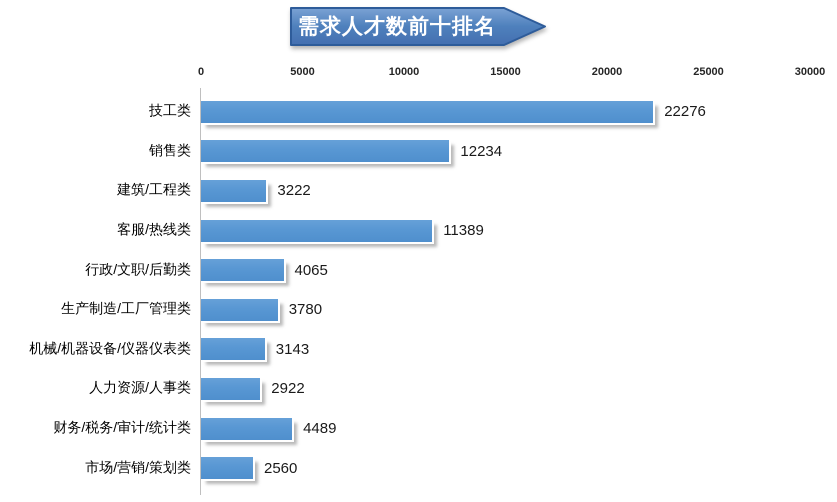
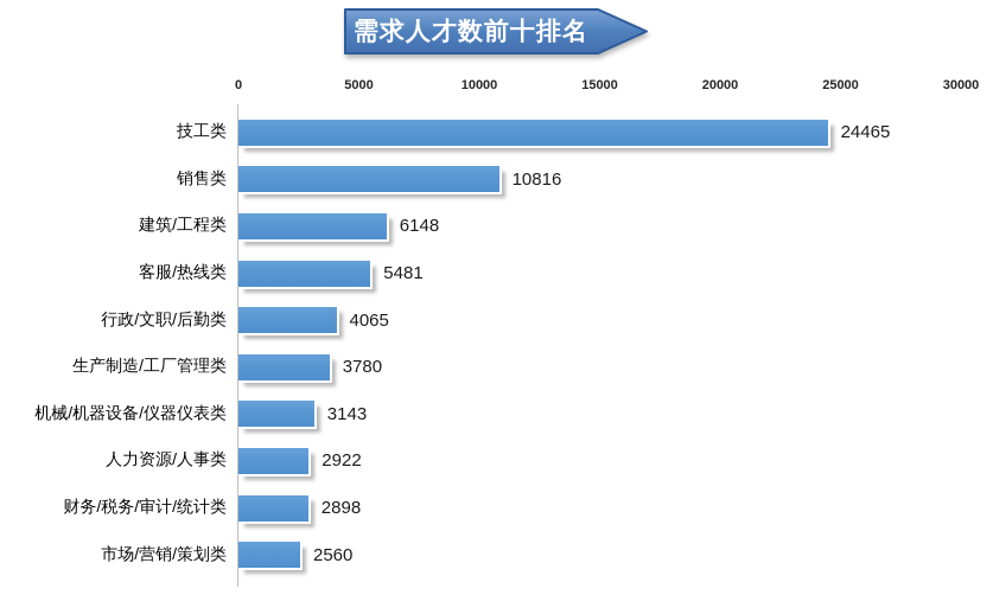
技工类: 22276 -> 24465
销售类: 12234 -> 10816
建筑/工程类: 3222 -> 6148
客服/热线类: 11389 -> 5481
财务/税务/审计/统计类: 4489 -> 2898
